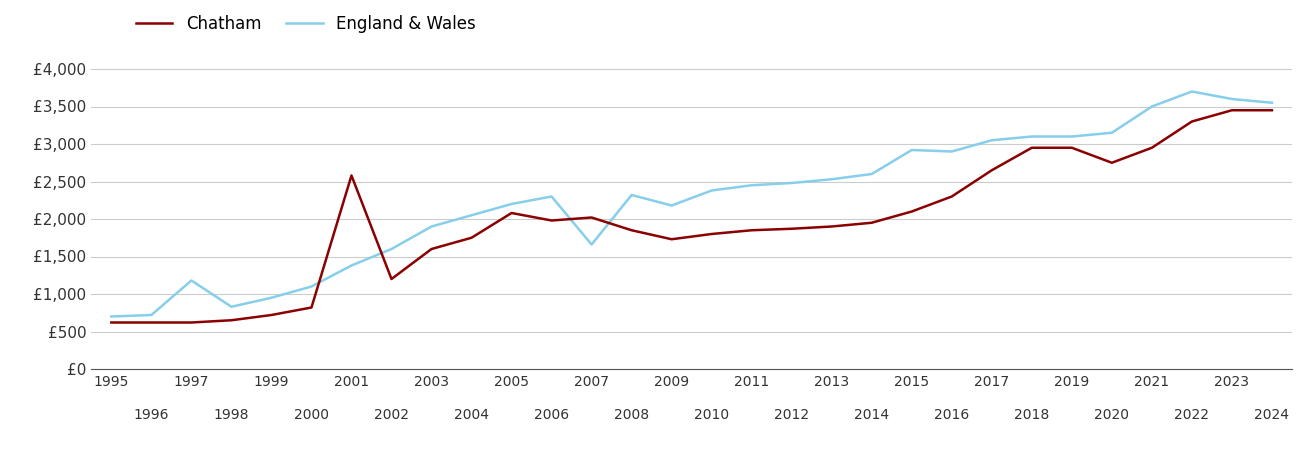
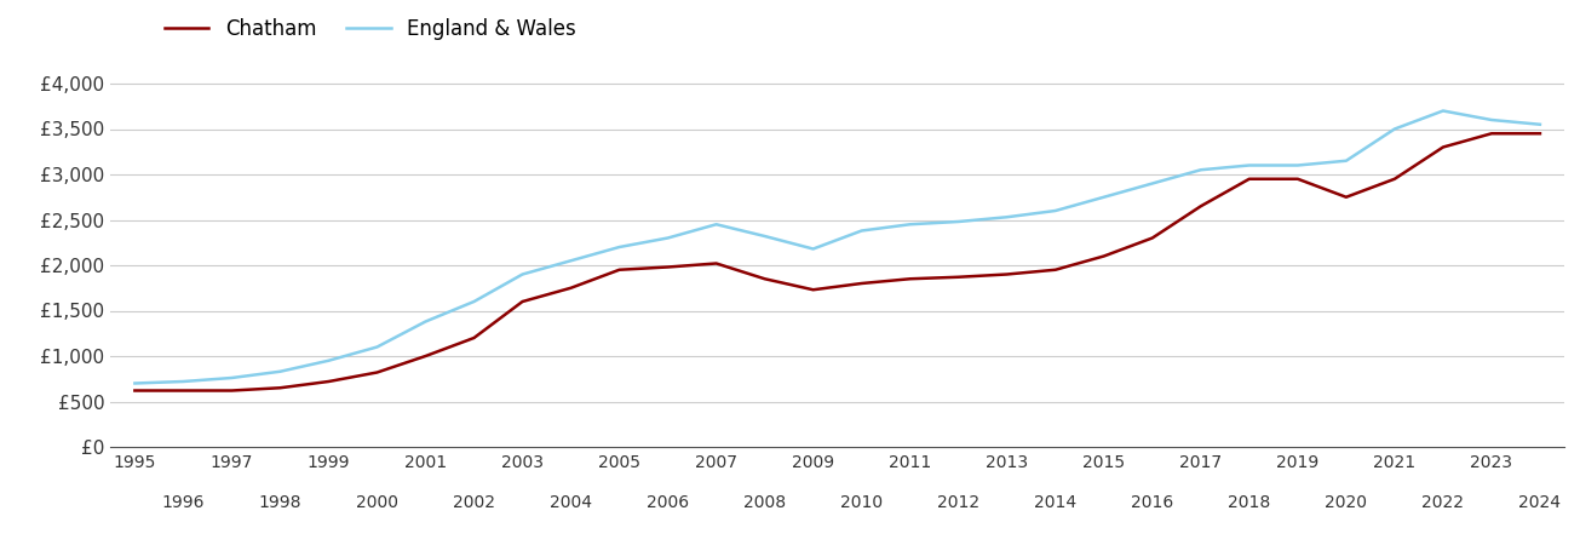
England & Wales/1997: £1,180 -> £760
Chatham/2001: £2,580 -> £1,000
Chatham/2005: £2,080 -> £1,950
England & Wales/2007: £1,660 -> £2,450
England & Wales/2015: £2,920 -> £2,750
